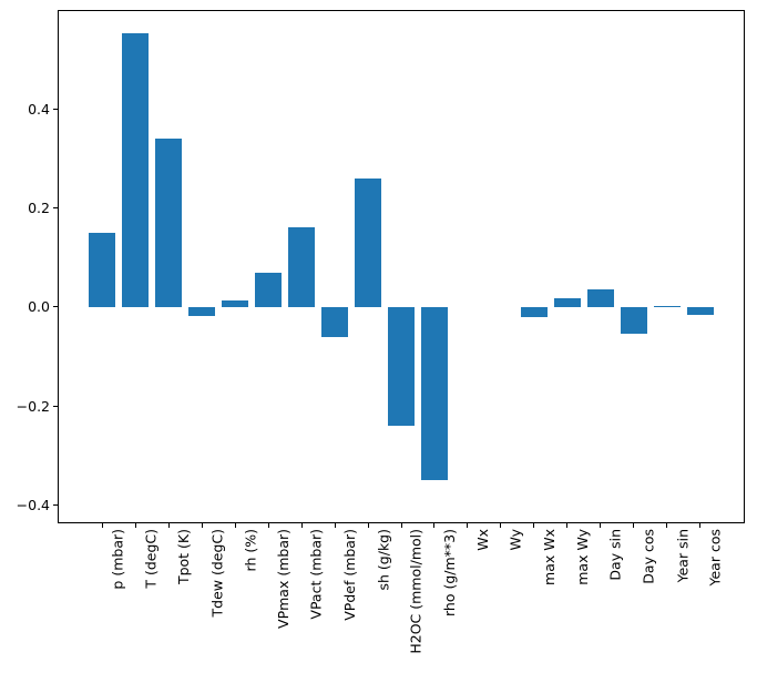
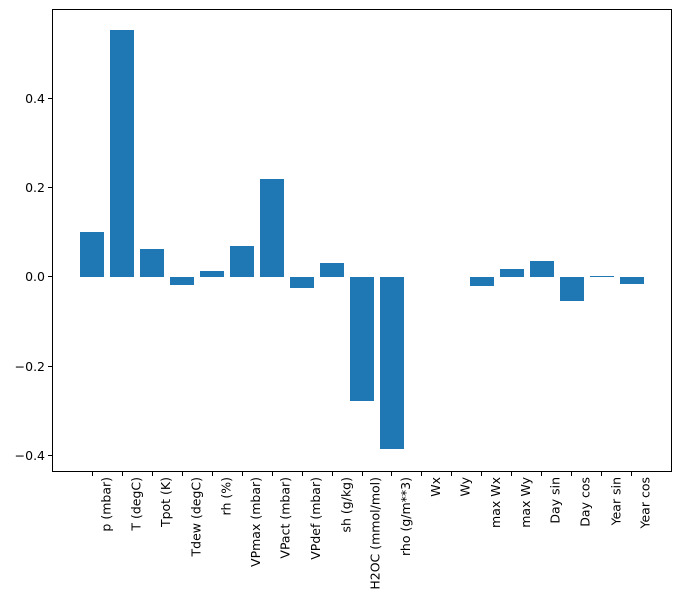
p (mbar): 0.15 -> 0.10
Tpot (K): 0.34 -> 0.06
VPact (mbar): 0.16 -> 0.22
VPdef (mbar): -0.06 -> -0.03
sh (g/kg): 0.26 -> 0.03
H2OC (mmol/mol): -0.24 -> -0.28
rho (g/m**3): -0.35 -> -0.39
